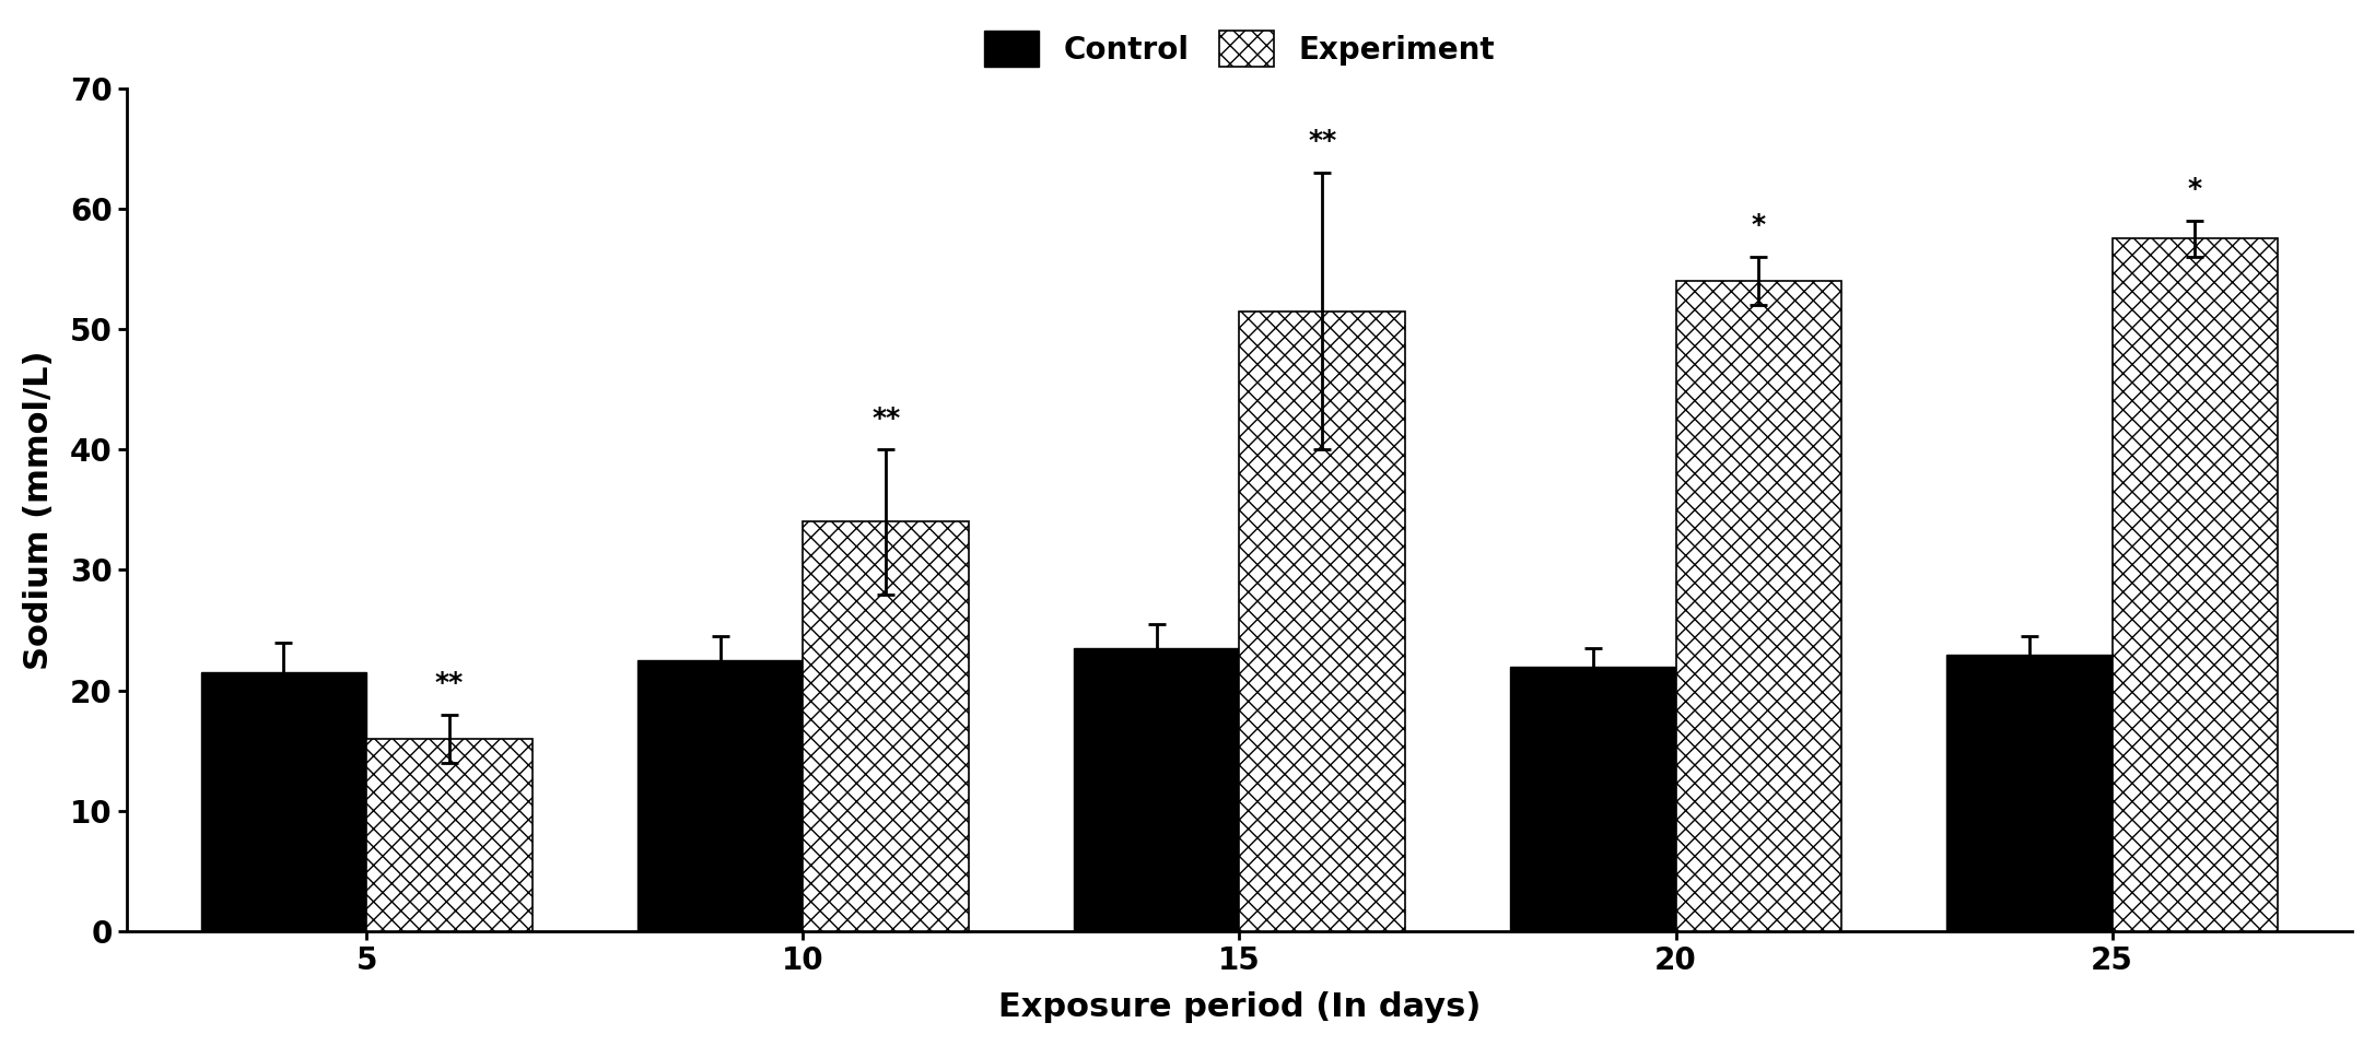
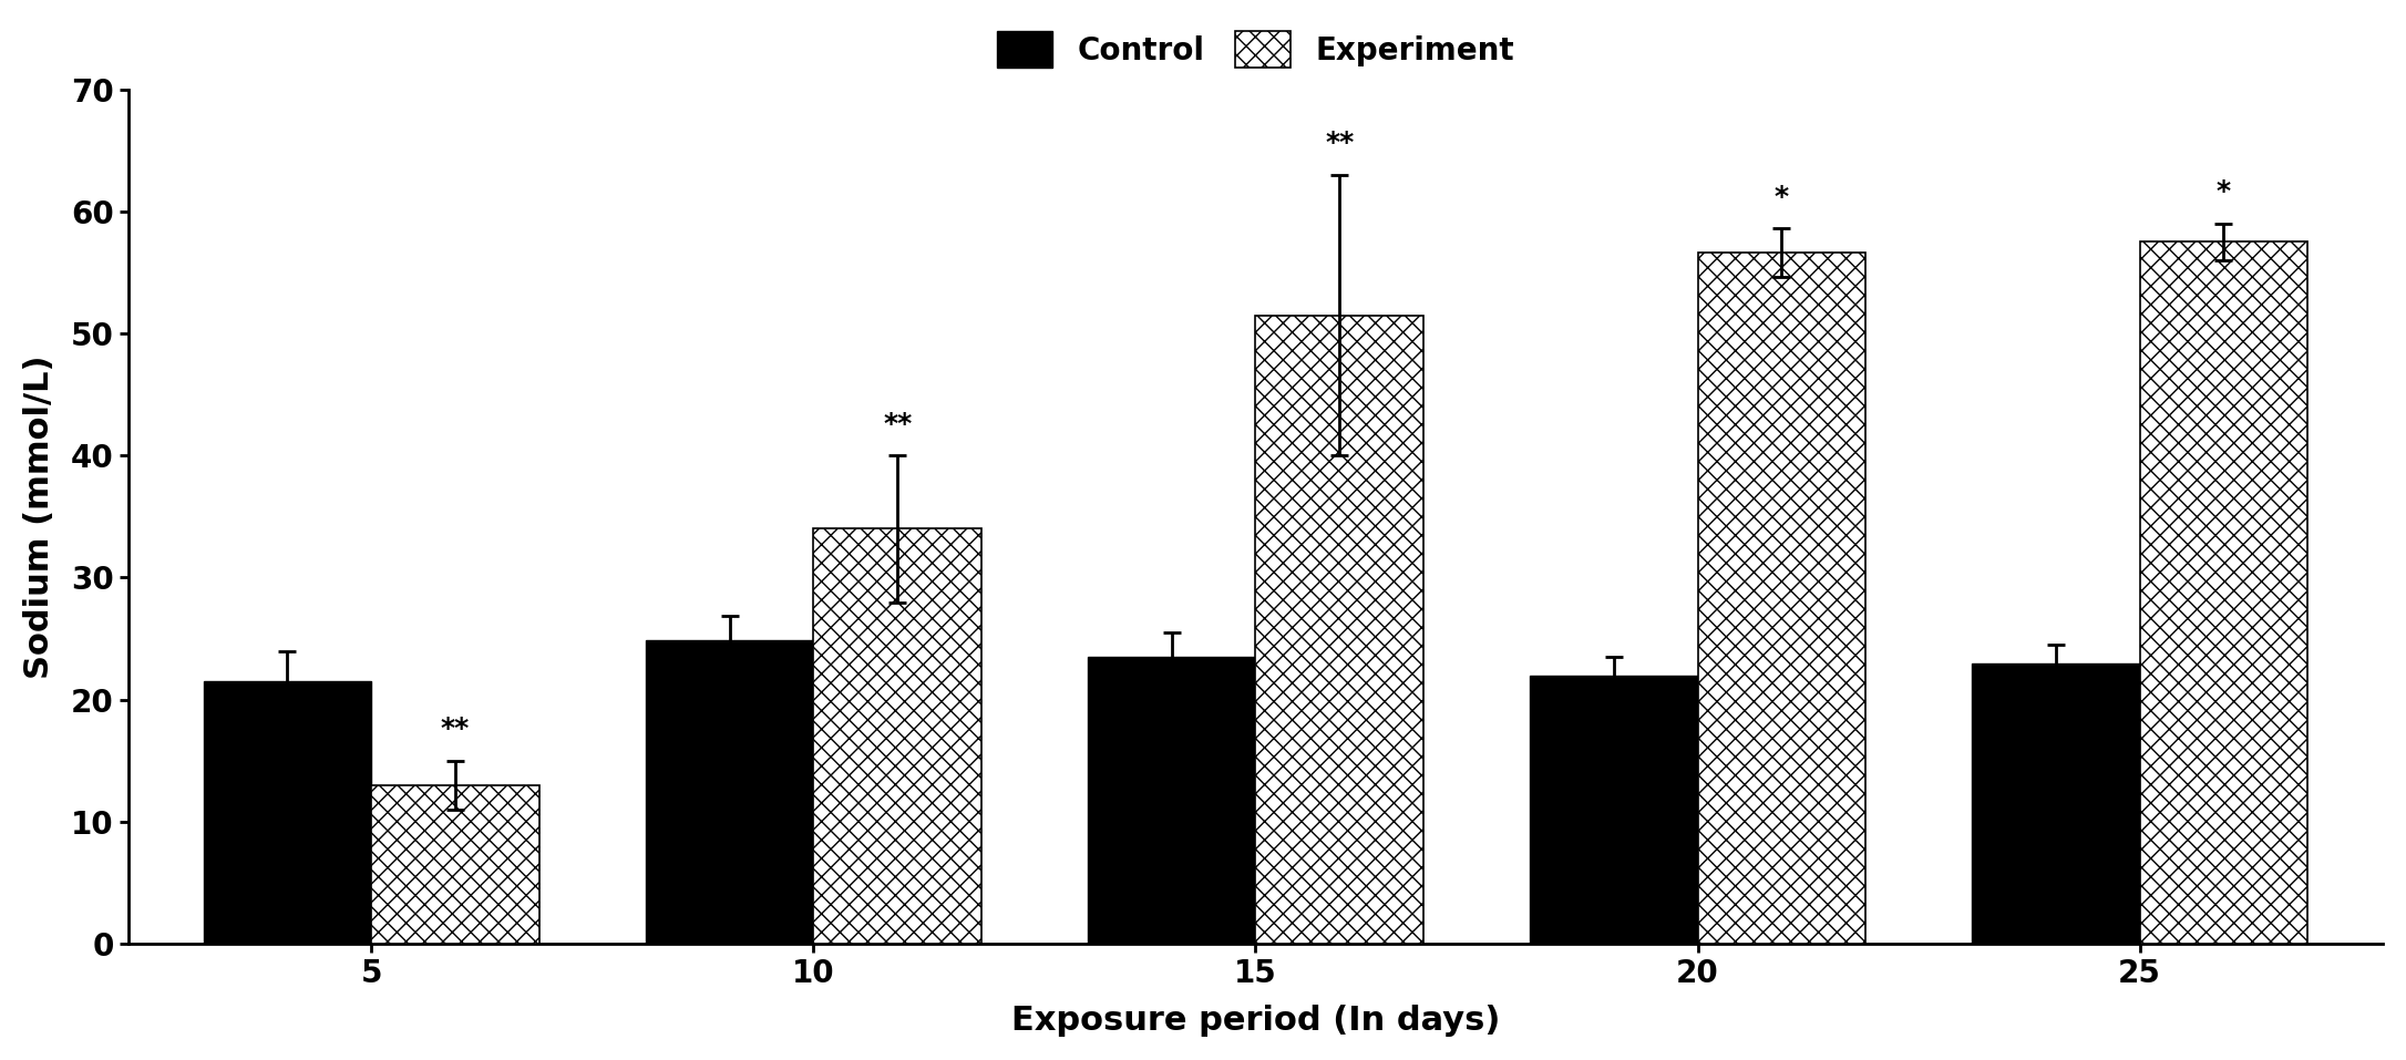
Experiment/5: 16.0 -> 13.0
Control/10: 22.5 -> 24.9
Experiment/20: 54.0 -> 56.6
